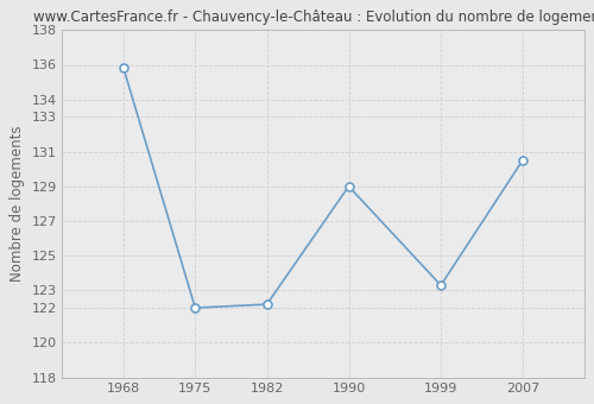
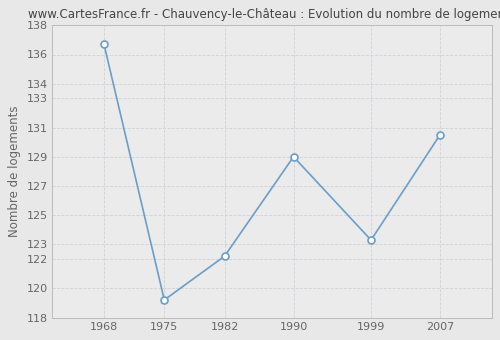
1968: 135.8 -> 136.7
1975: 122.0 -> 119.2
